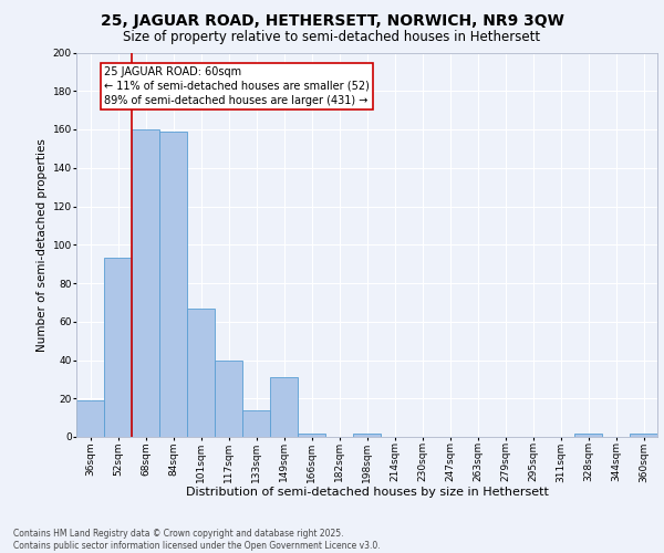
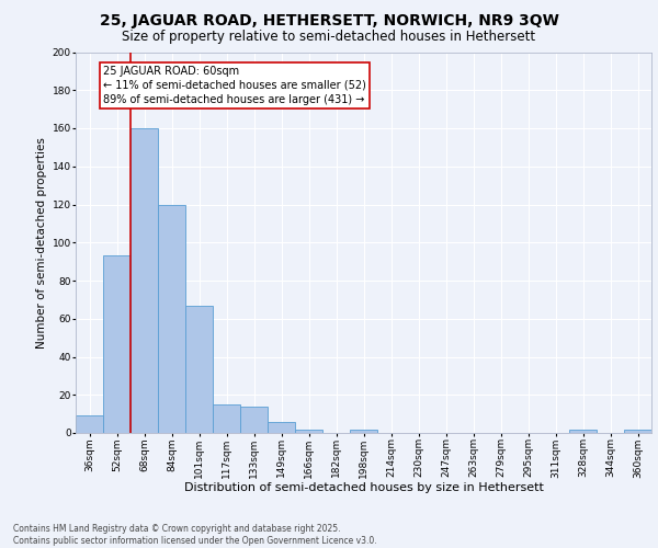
36sqm: 19 -> 9
84sqm: 159 -> 120
117sqm: 40 -> 15
149sqm: 31 -> 6
